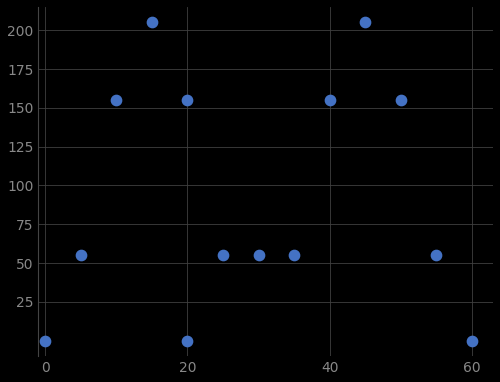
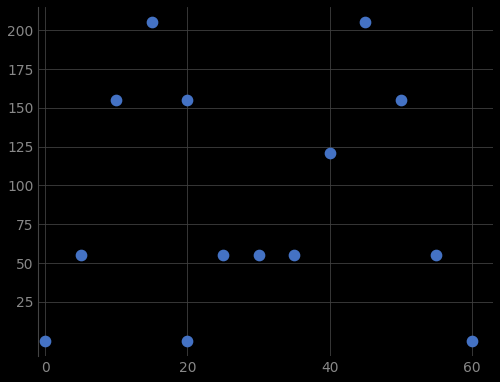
40: 155 -> 121
